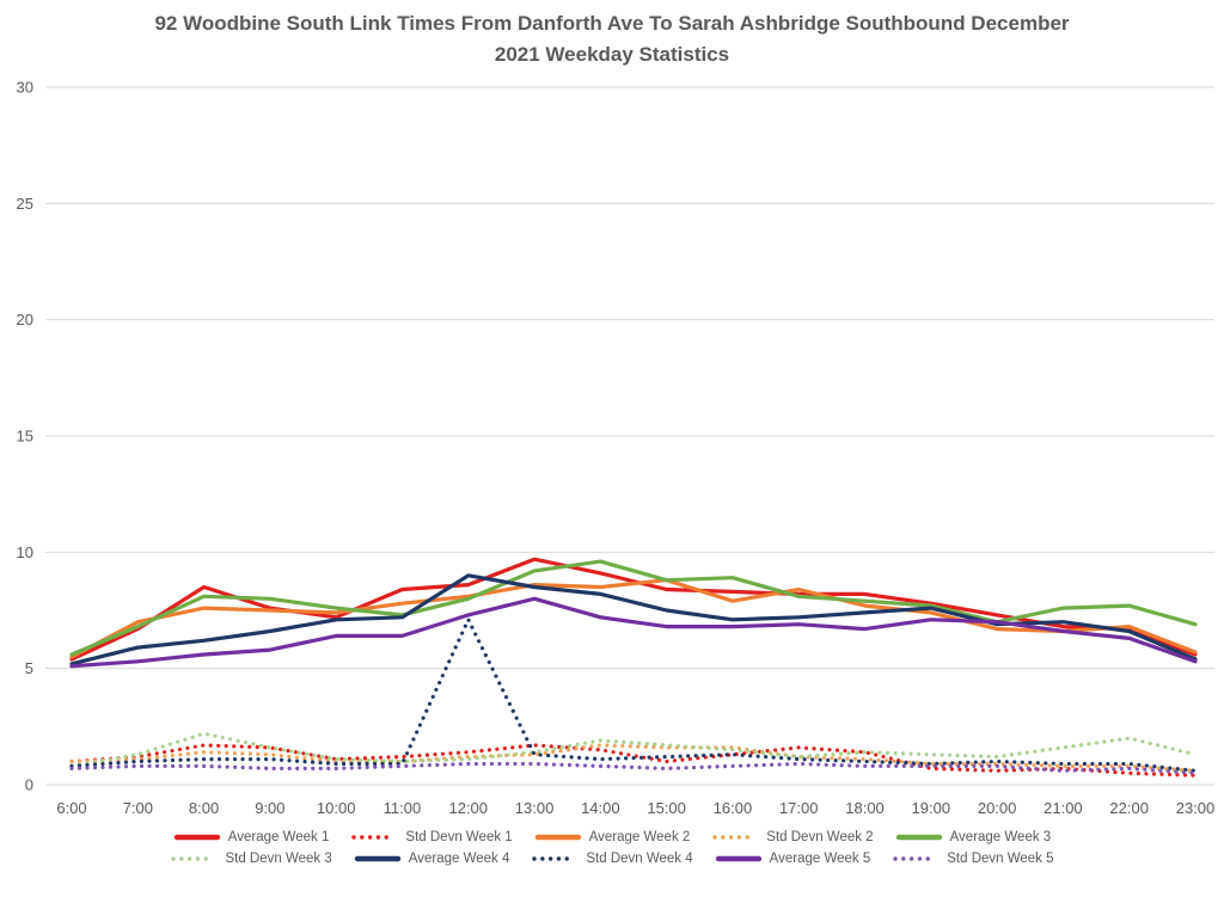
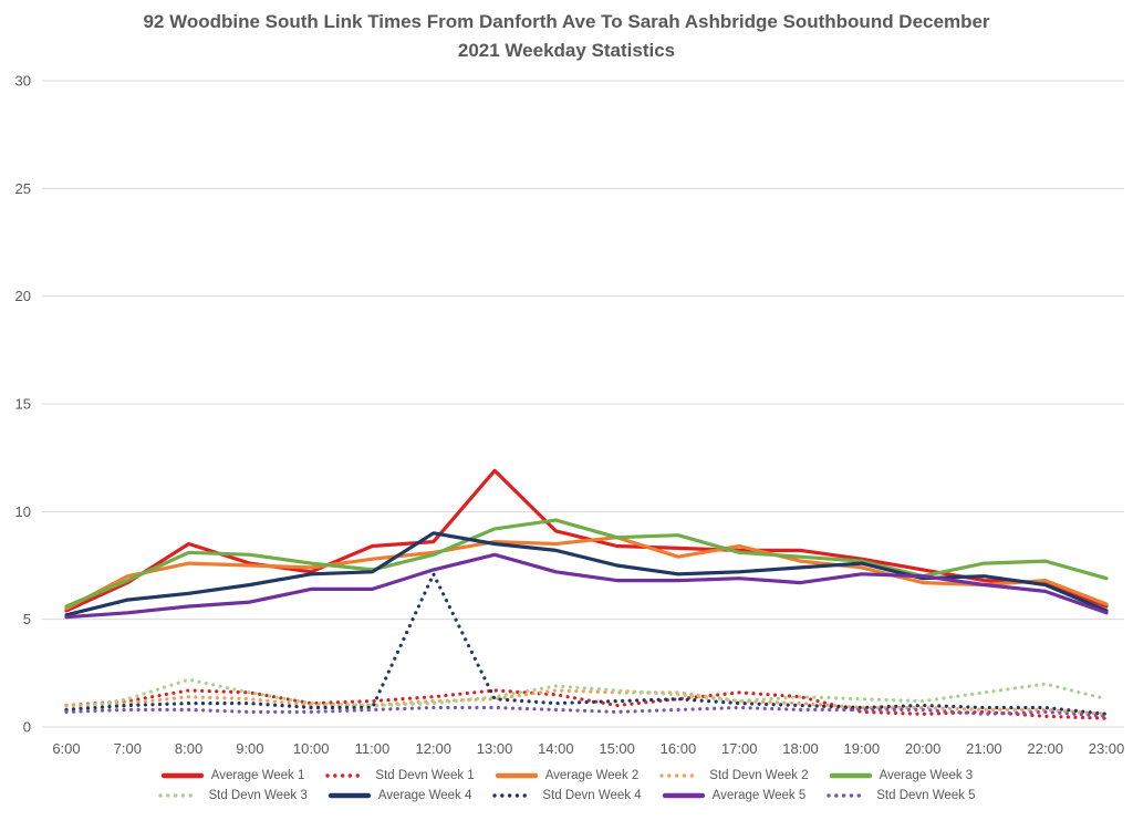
Average Week 1/13:00: 9.7 -> 11.9
